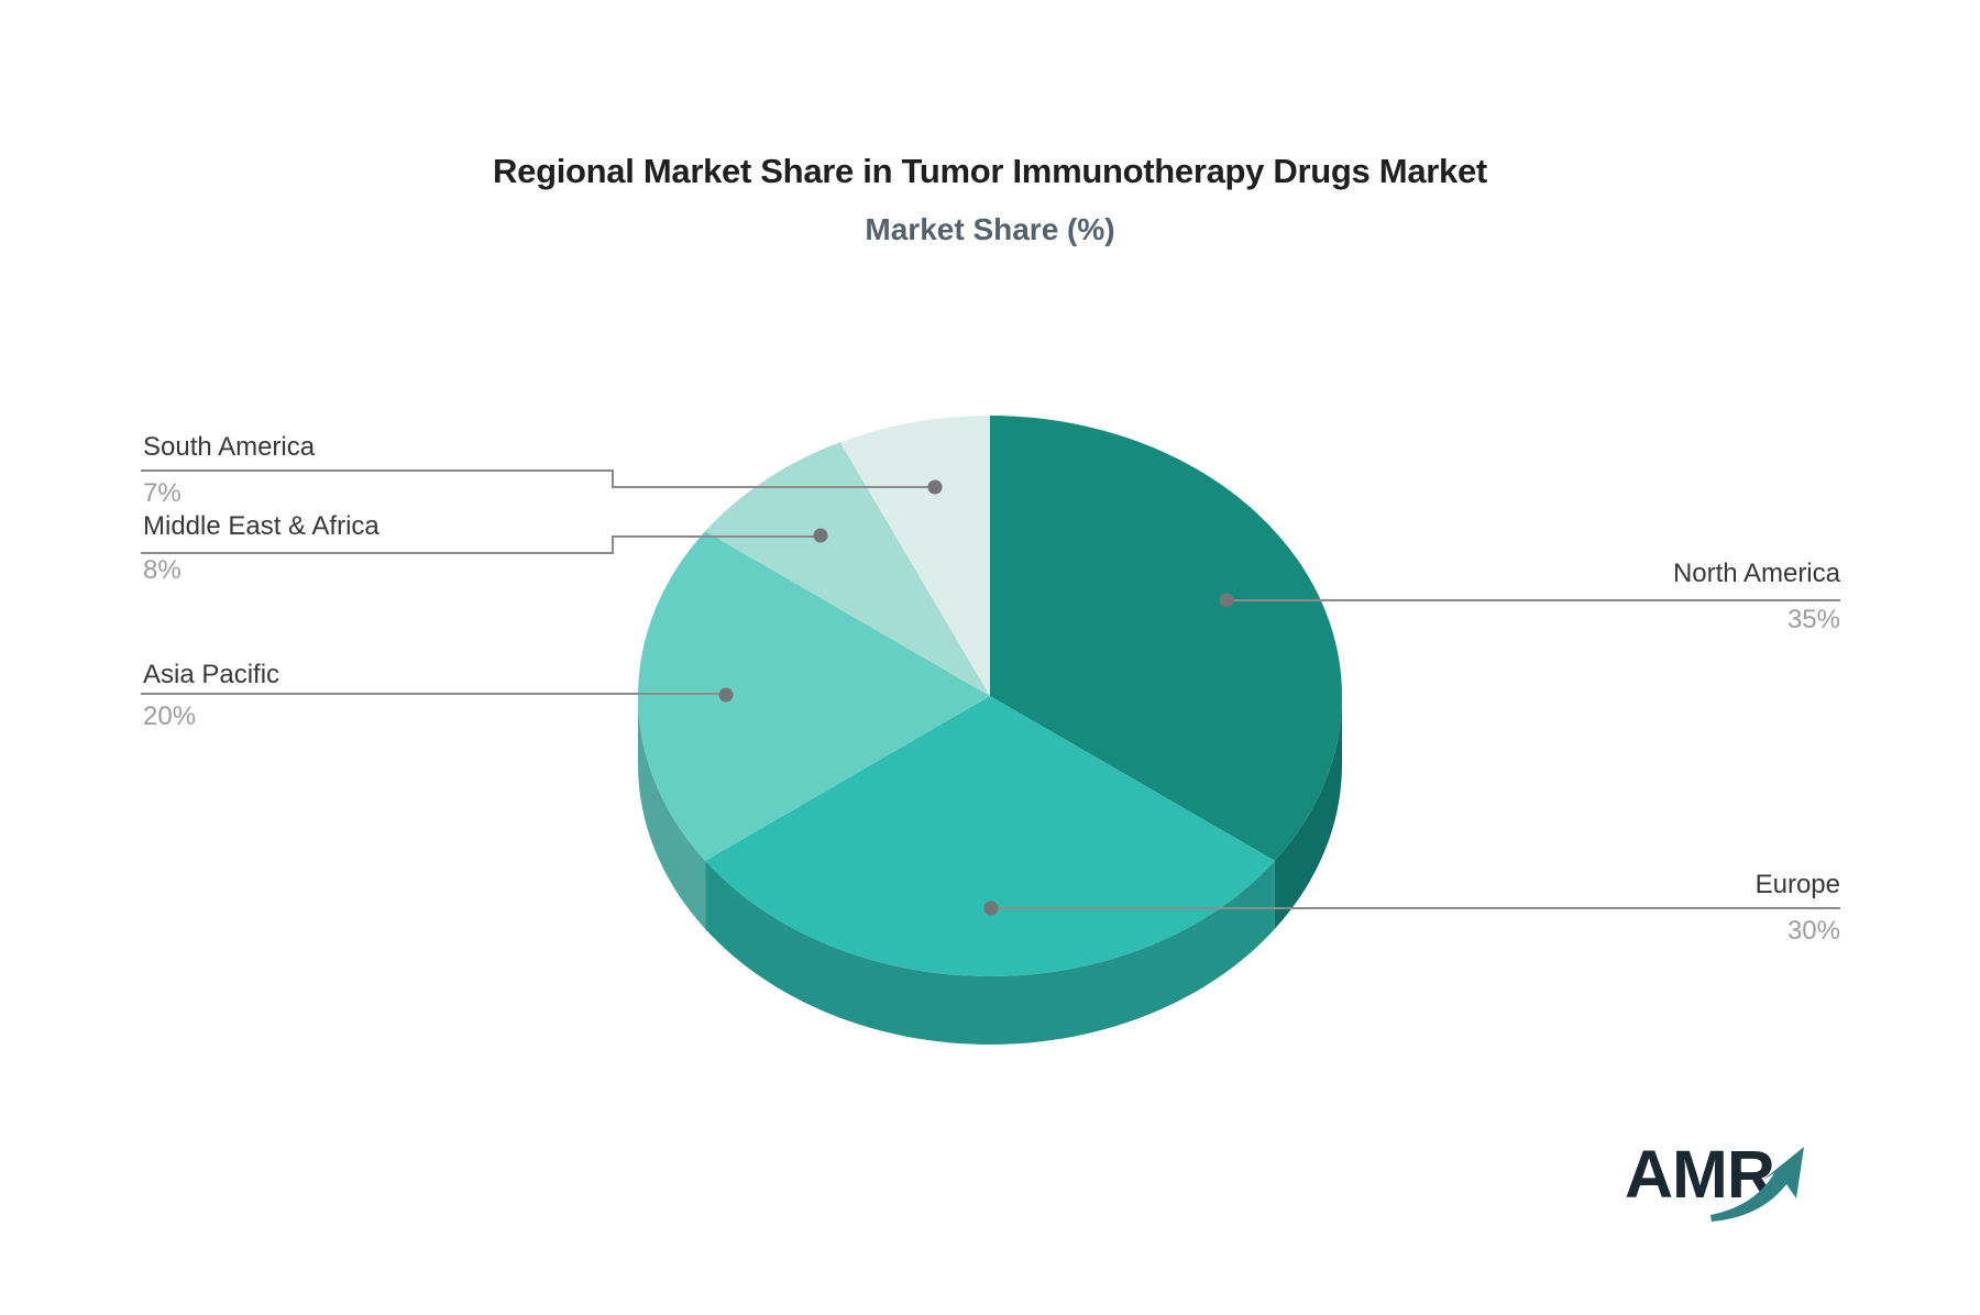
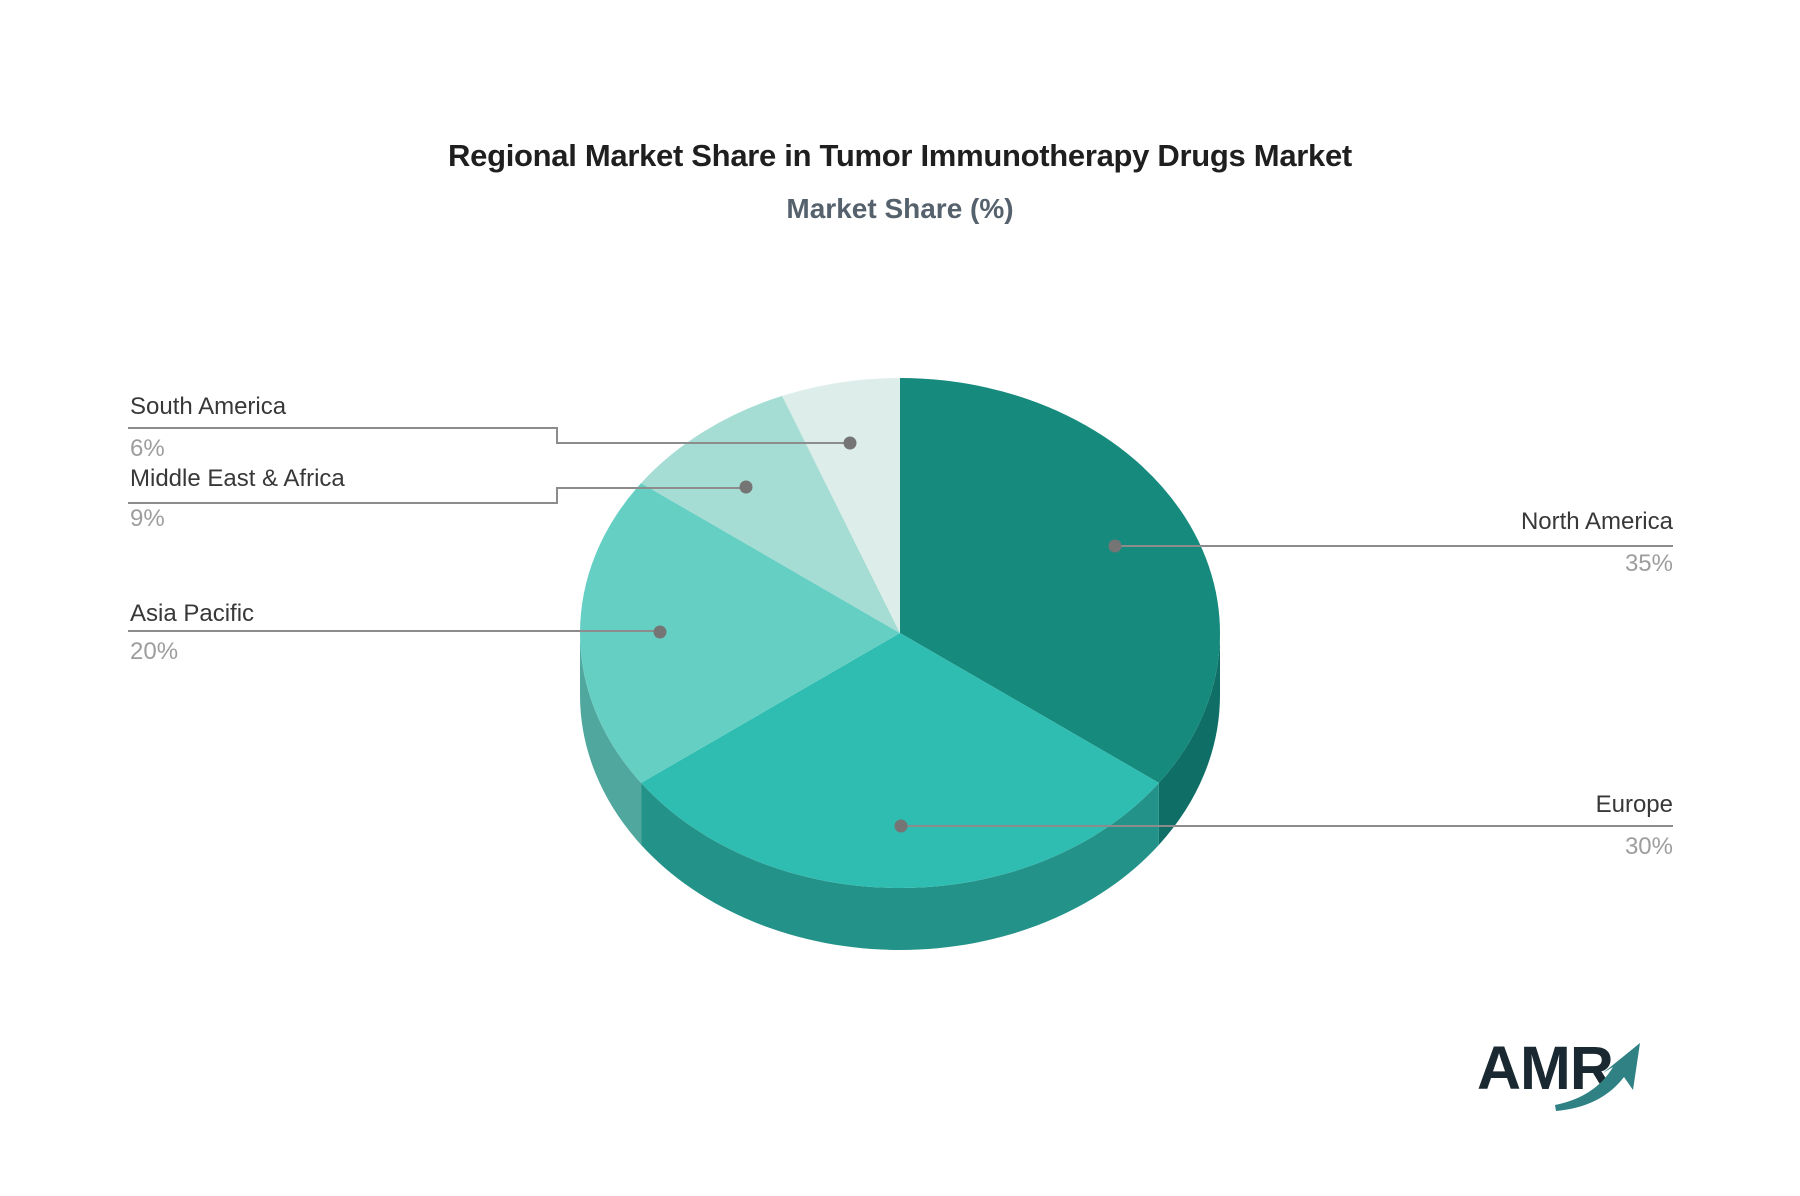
Middle East & Africa: 8% -> 9%
South America: 7% -> 6%
